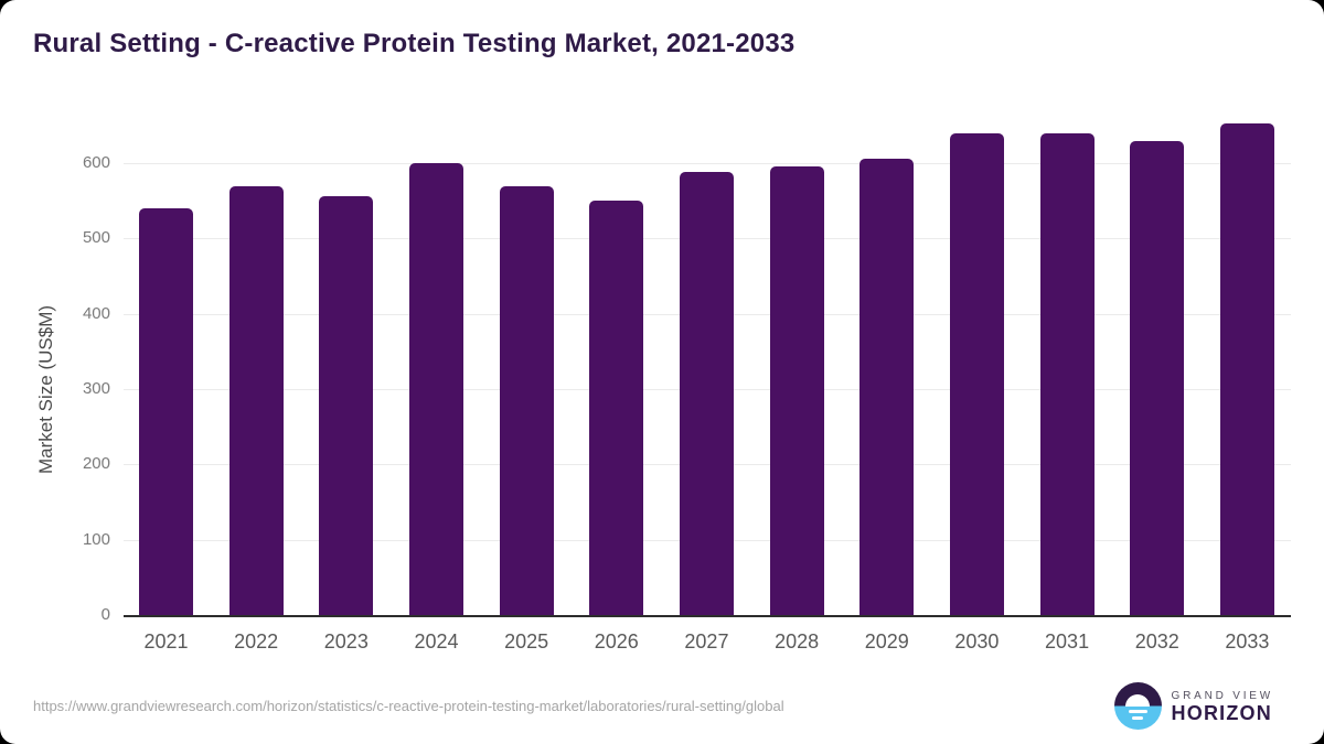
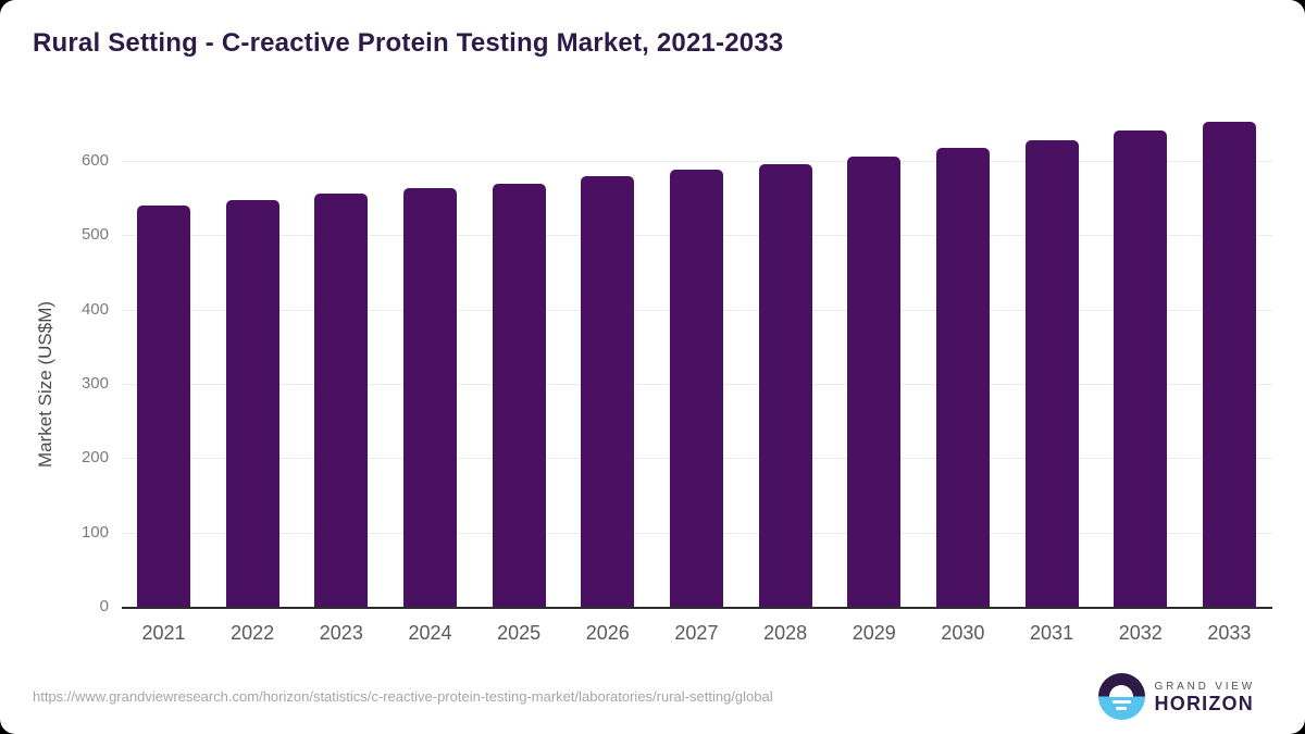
2022: 570 -> 550
2024: 600 -> 560
2026: 550 -> 580
2030: 640 -> 620
2031: 640 -> 630
2032: 630 -> 640
